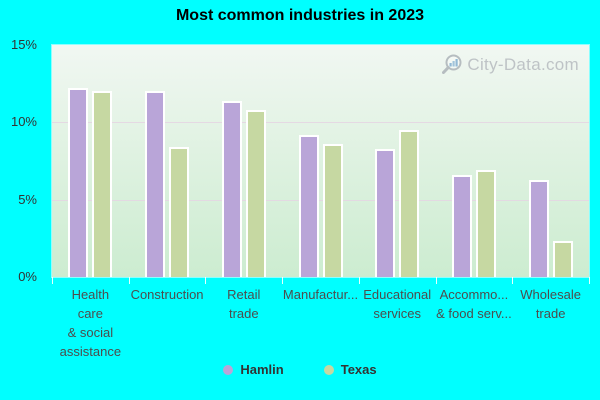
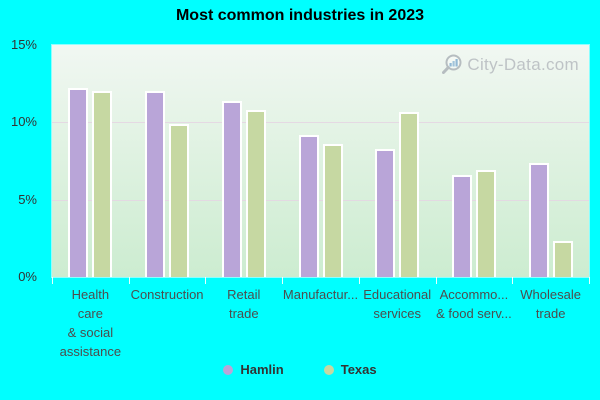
Texas/Construction: 8.4% -> 9.9%
Texas/Educational services: 9.5% -> 10.7%
Hamlin/Wholesale trade: 6.3% -> 7.4%
